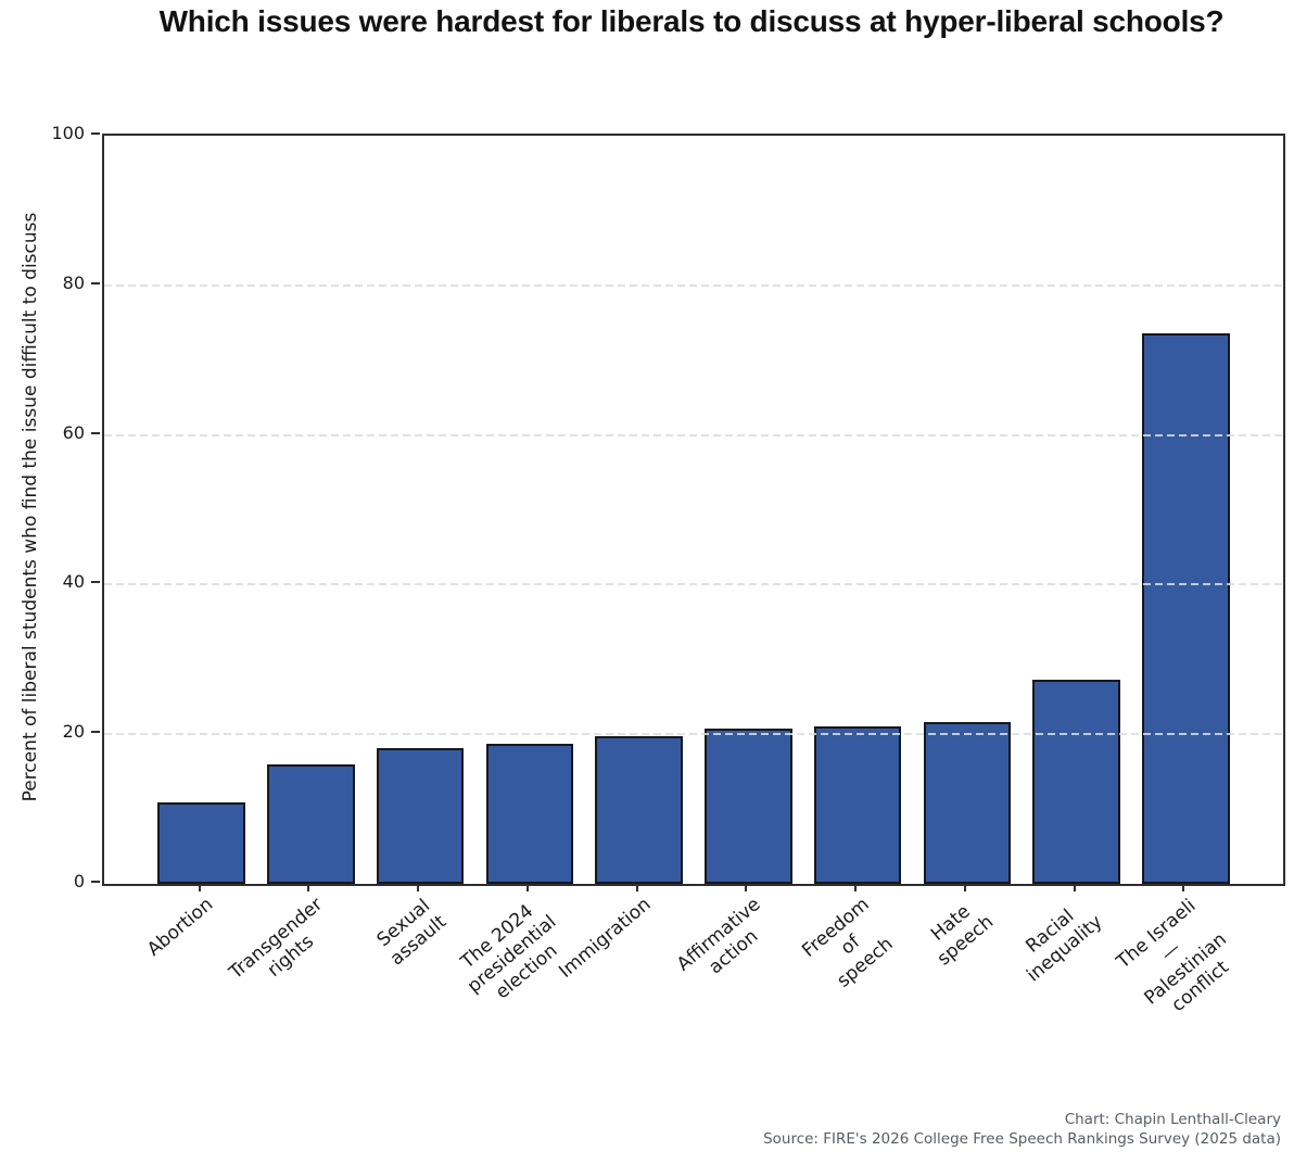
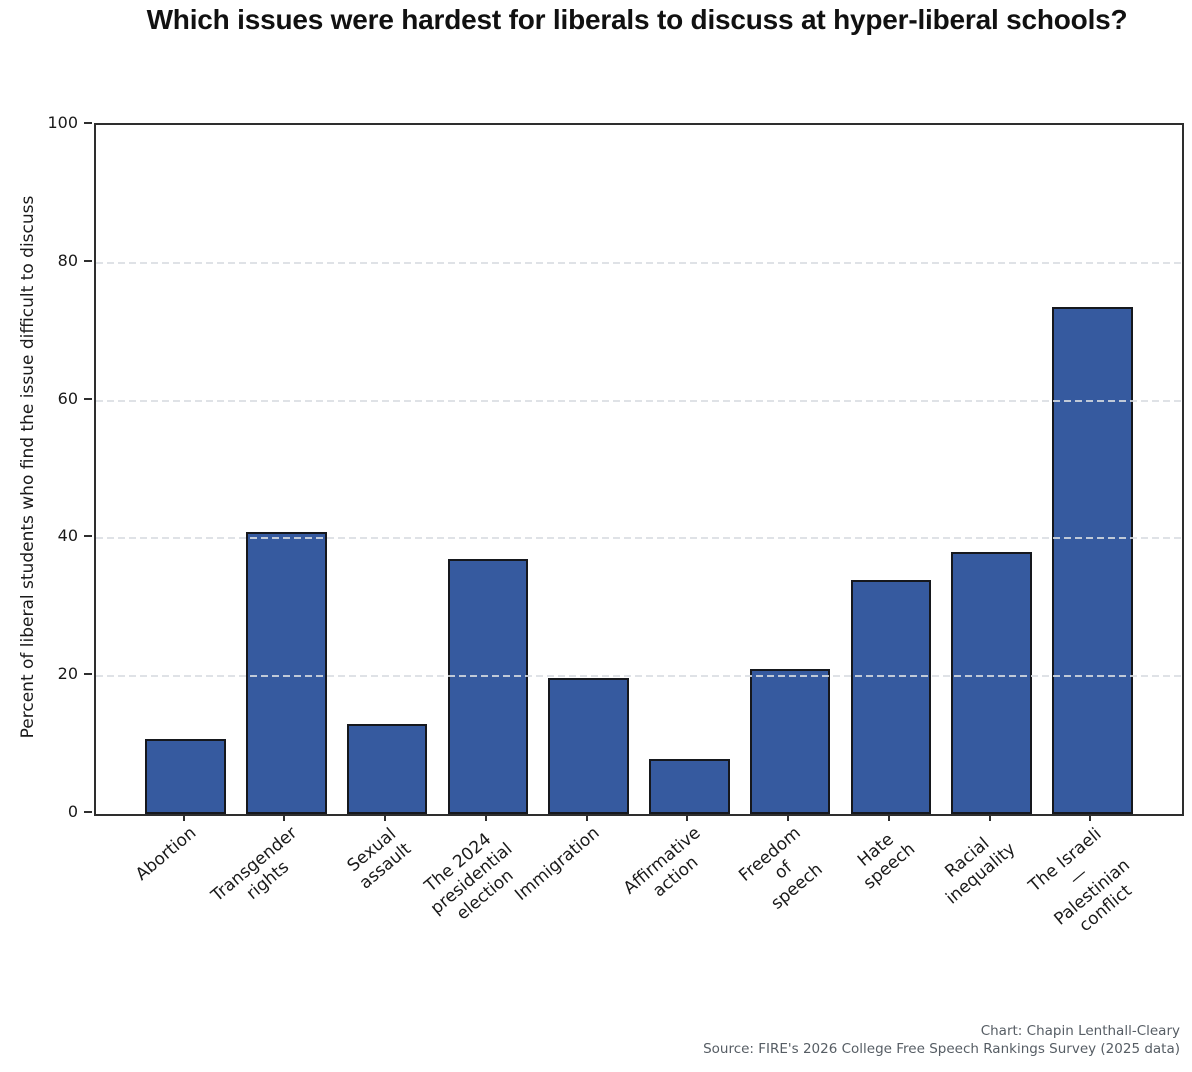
Transgender rights: 16 -> 41
Sexual assault: 18 -> 13
The 2024 presidential election: 19 -> 37
Affirmative action: 21 -> 8
Hate speech: 22 -> 34
Racial inequality: 27 -> 38
